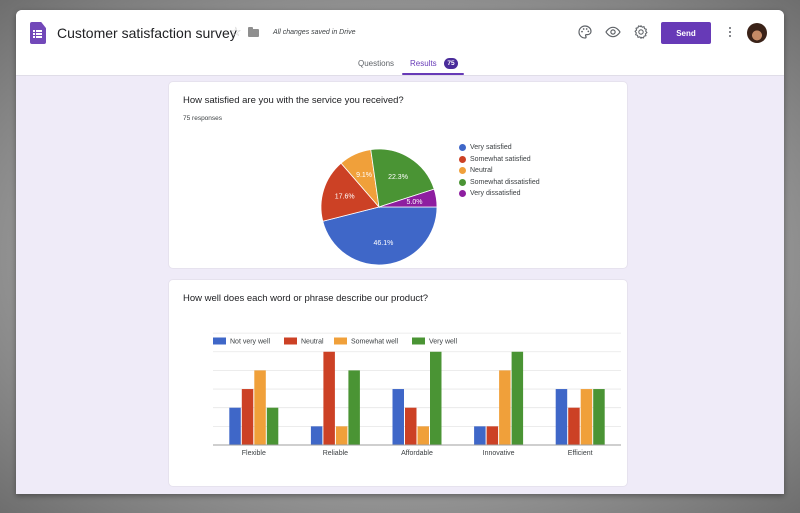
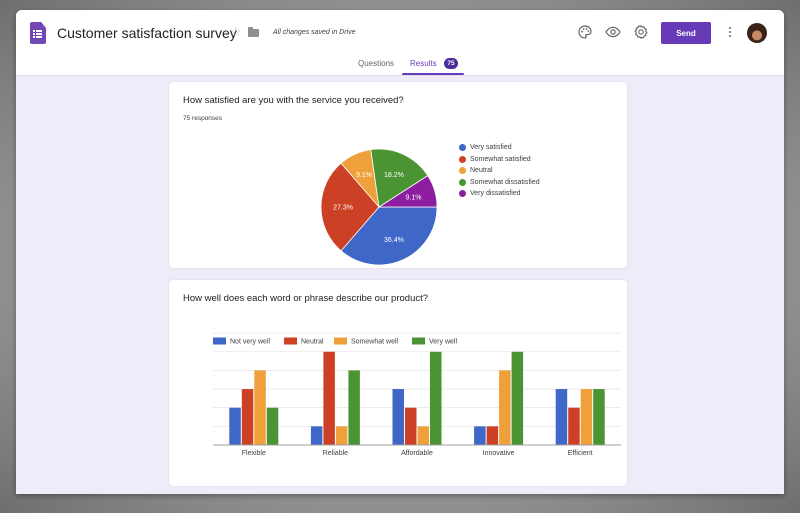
How satisfied are you with the service you received?/Very satisfied: 46.1% -> 36.4%
How satisfied are you with the service you received?/Somewhat satisfied: 17.6% -> 27.3%
How satisfied are you with the service you received?/Somewhat dissatisfied: 22.3% -> 18.2%
How satisfied are you with the service you received?/Very dissatisfied: 5.0% -> 9.1%
